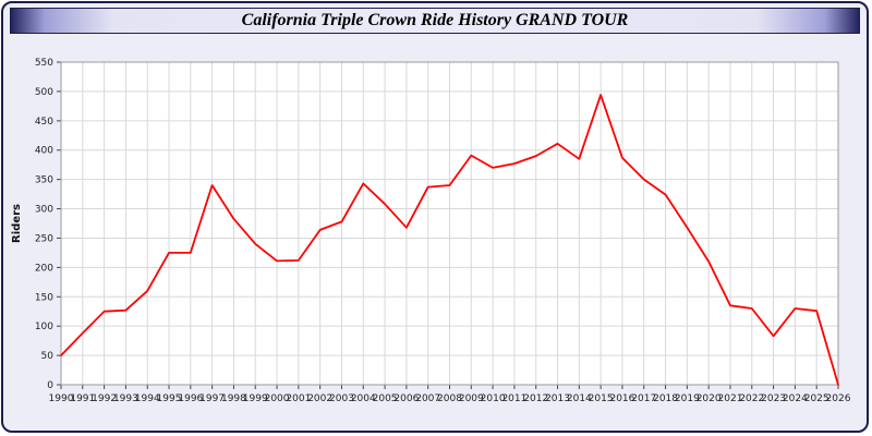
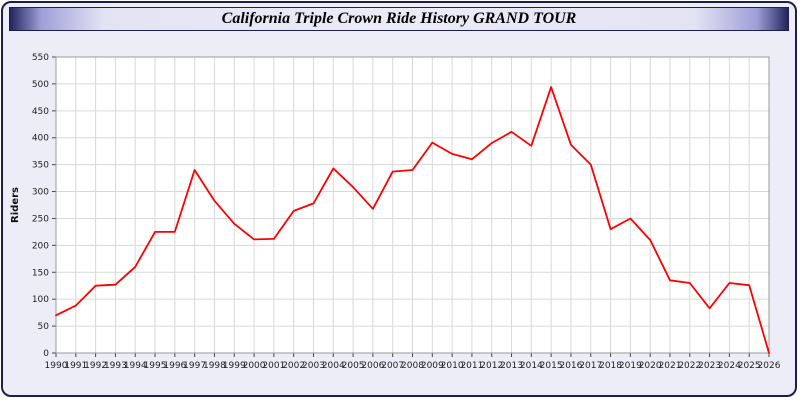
1990: 50 -> 70
2011: 380 -> 360
2018: 320 -> 230
2019: 270 -> 250
